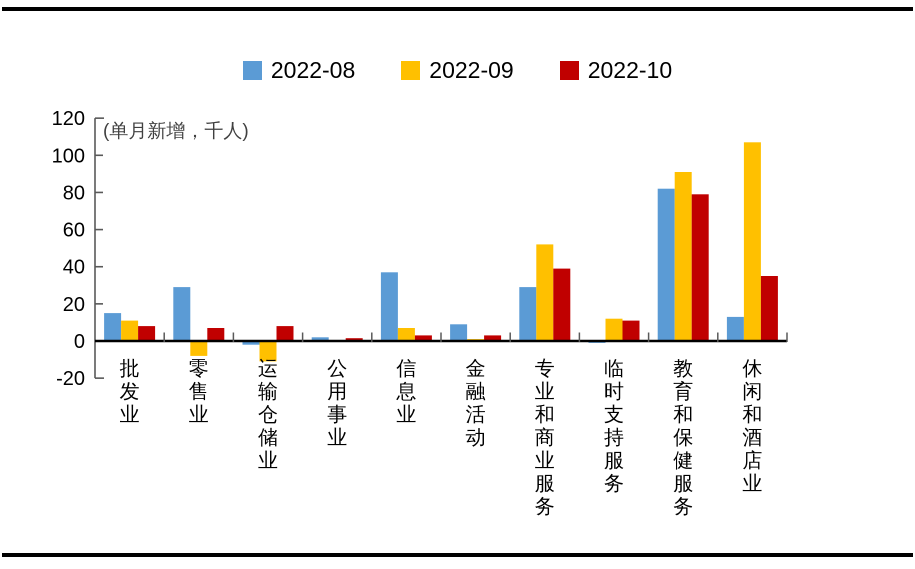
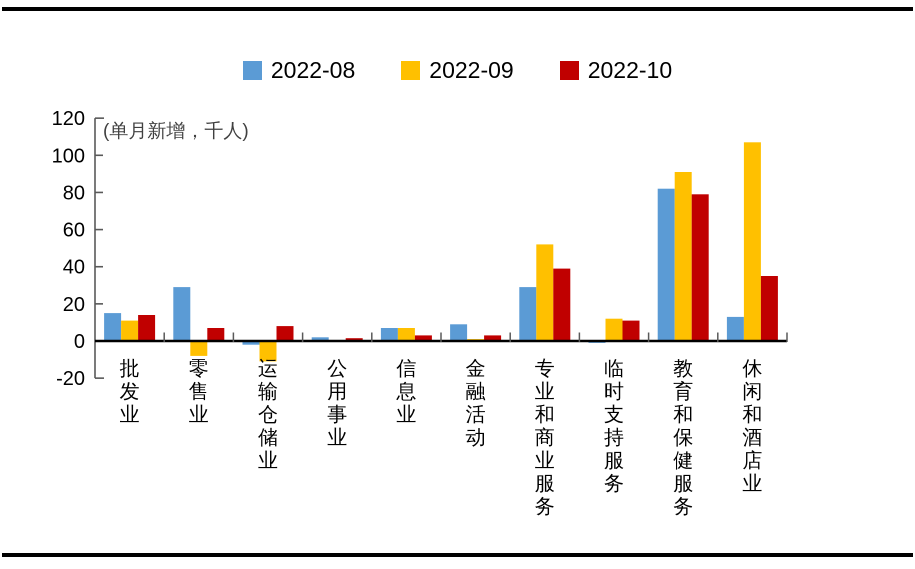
2022-10/批发业: 8 -> 14
2022-08/信息业: 37 -> 7
